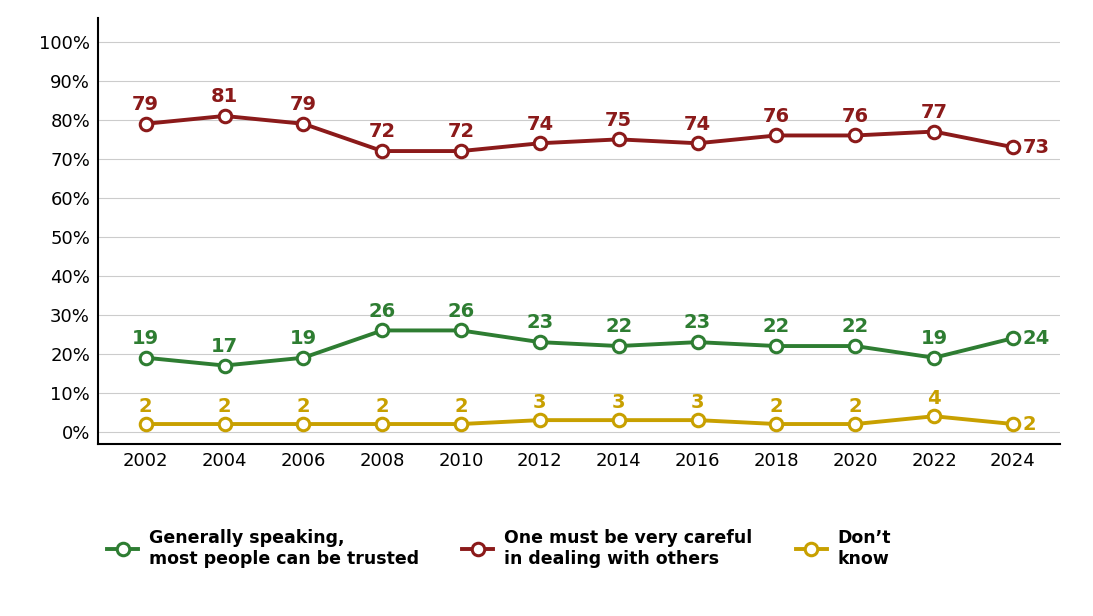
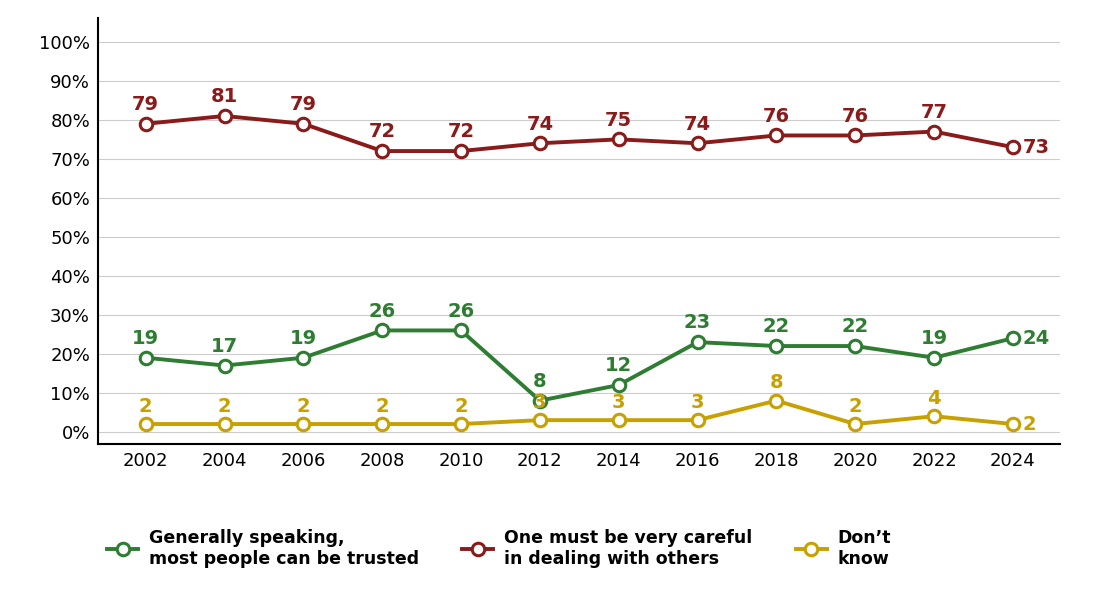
Generally speaking, most people can be trusted/2012: 23 -> 8
Generally speaking, most people can be trusted/2014: 22 -> 12
Don’t know/2018: 2 -> 8
